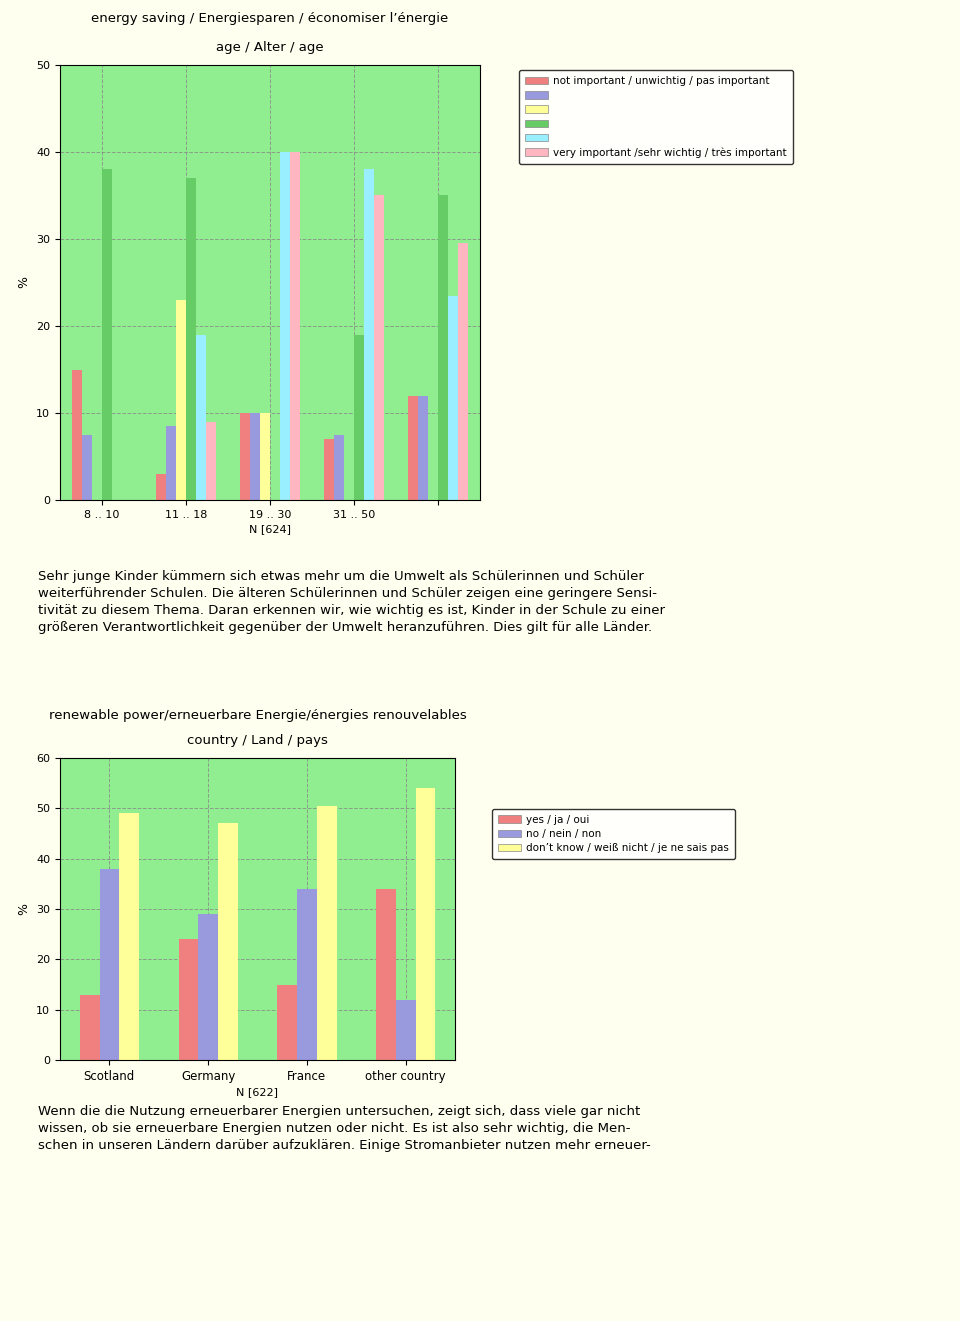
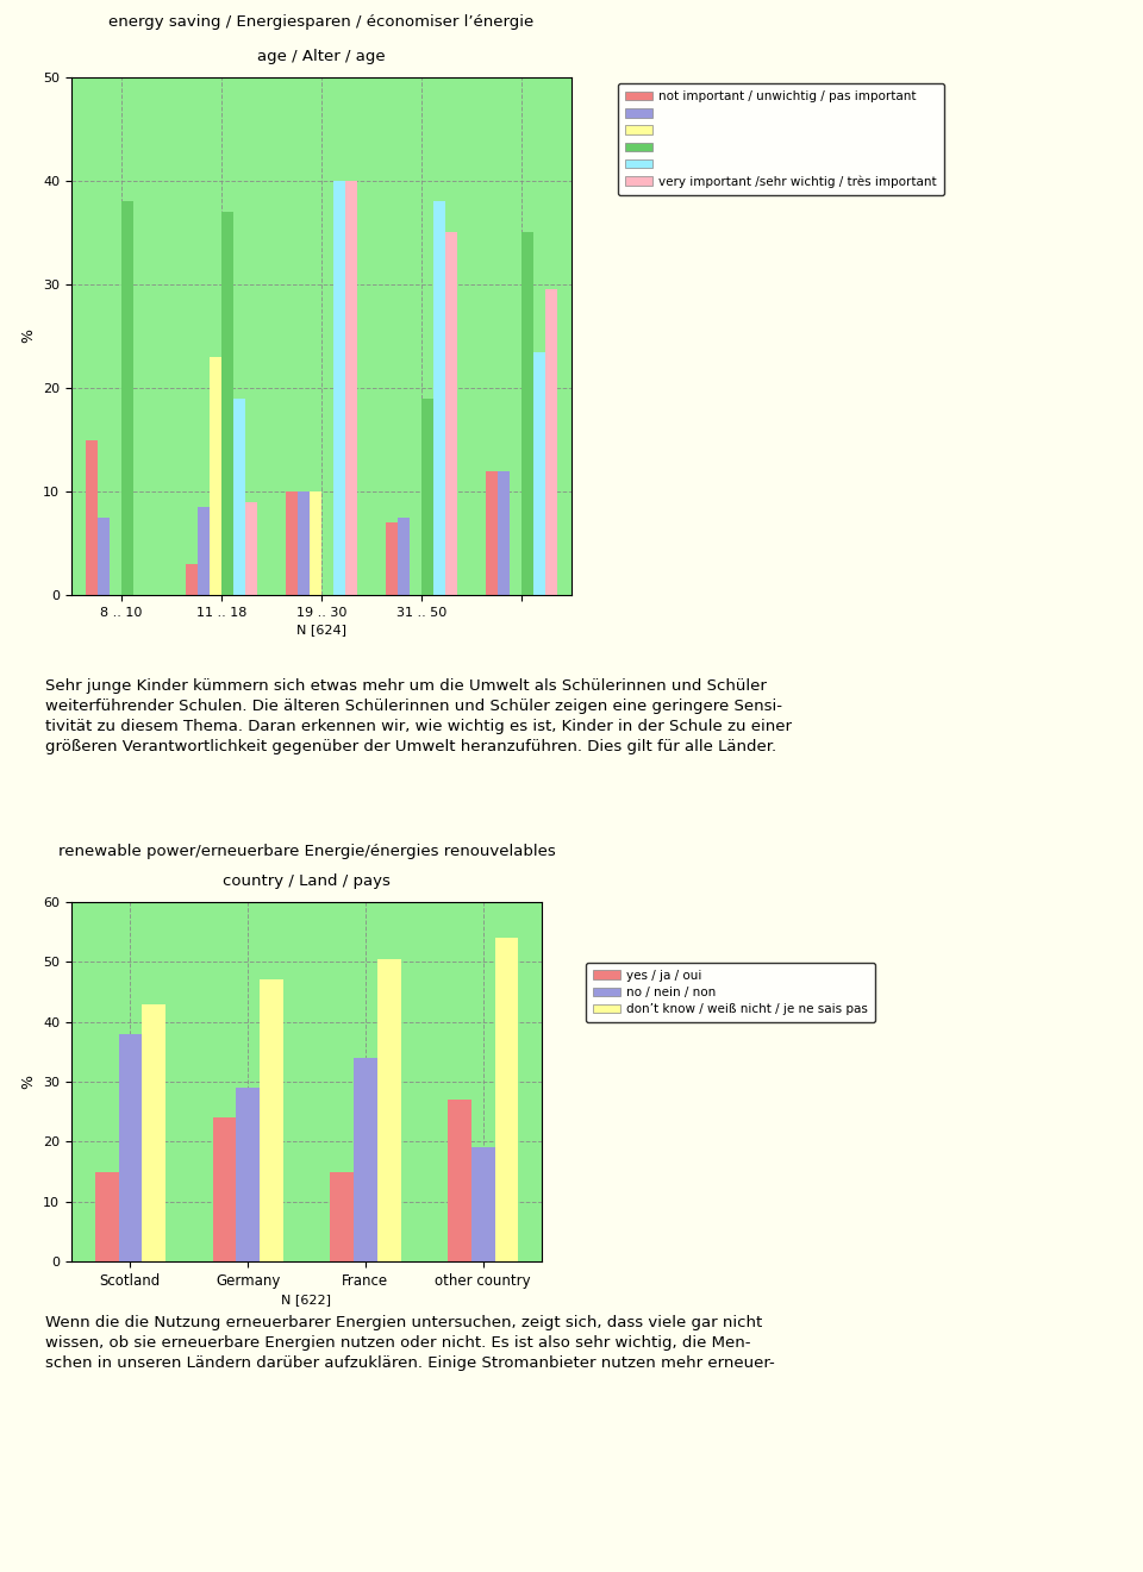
yes / ja / oui/Scotland: 13 -> 15
don’t know / weiß nicht / je ne sais pas/Scotland: 49.0 -> 43.0
yes / ja / oui/other country: 34 -> 27
no / nein / non/other country: 12 -> 19
